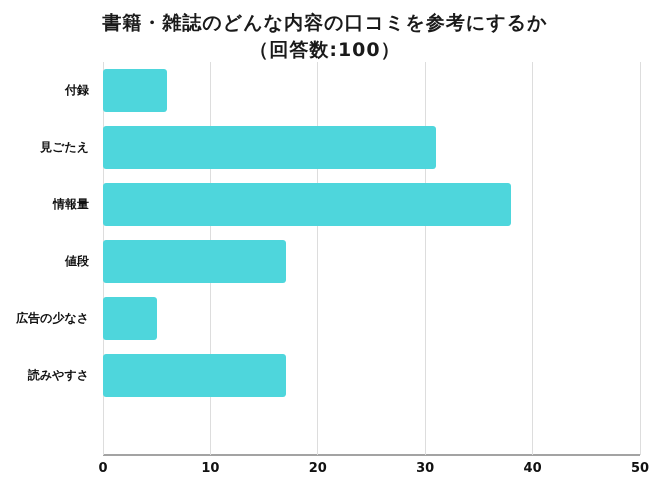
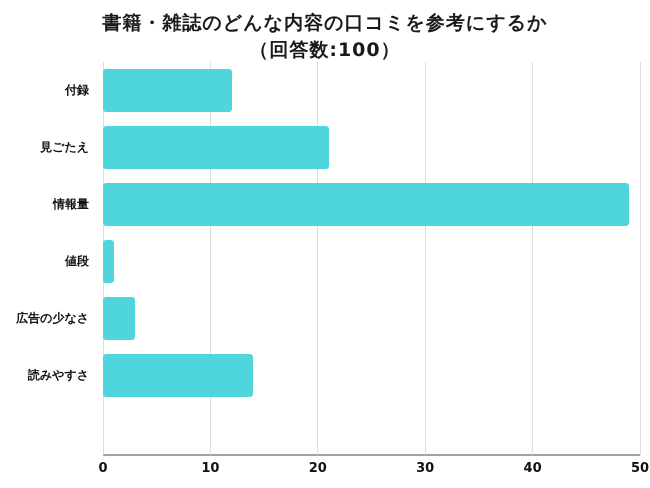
付録: 6 -> 12
見ごたえ: 31 -> 21
情報量: 38 -> 49
値段: 17 -> 1
広告の少なさ: 5 -> 3
読みやすさ: 17 -> 14
